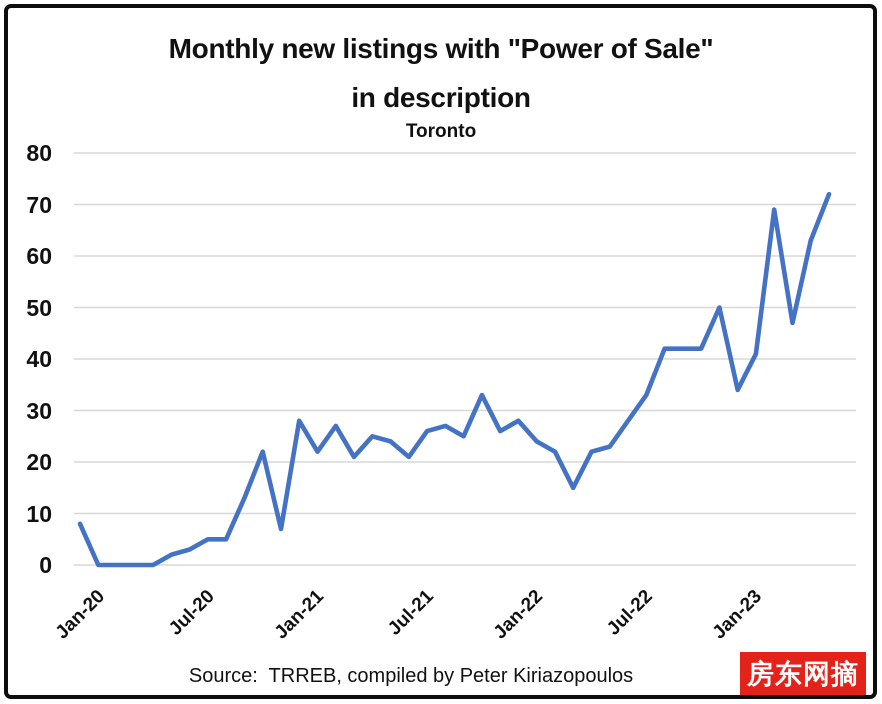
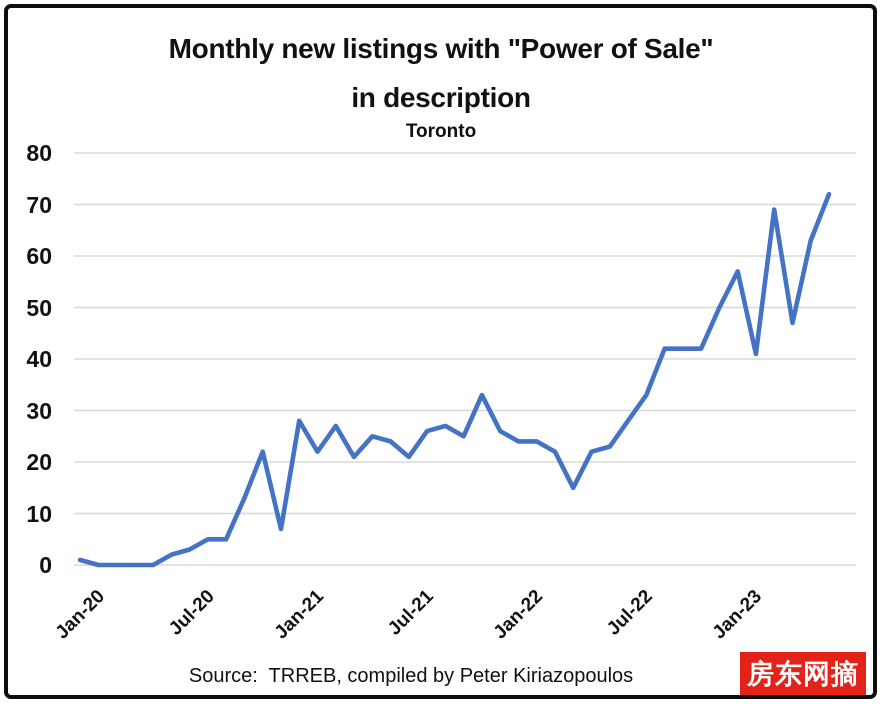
Jan-20: 8 -> 1
Jan-22: 28 -> 24
Jan-23: 34 -> 57
